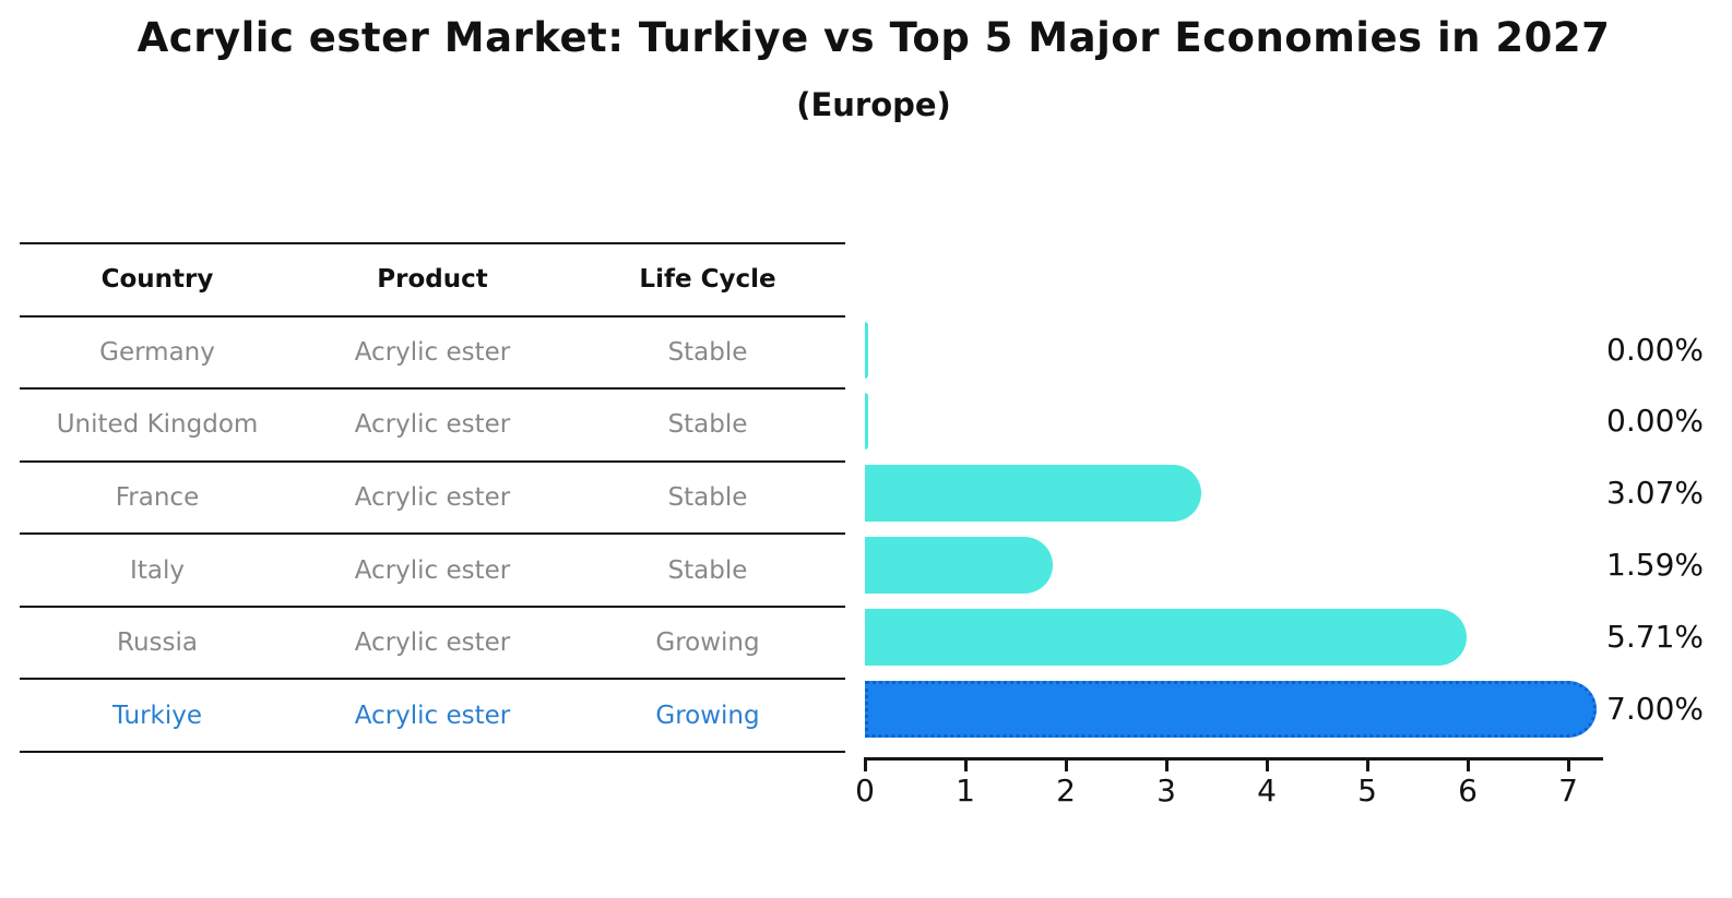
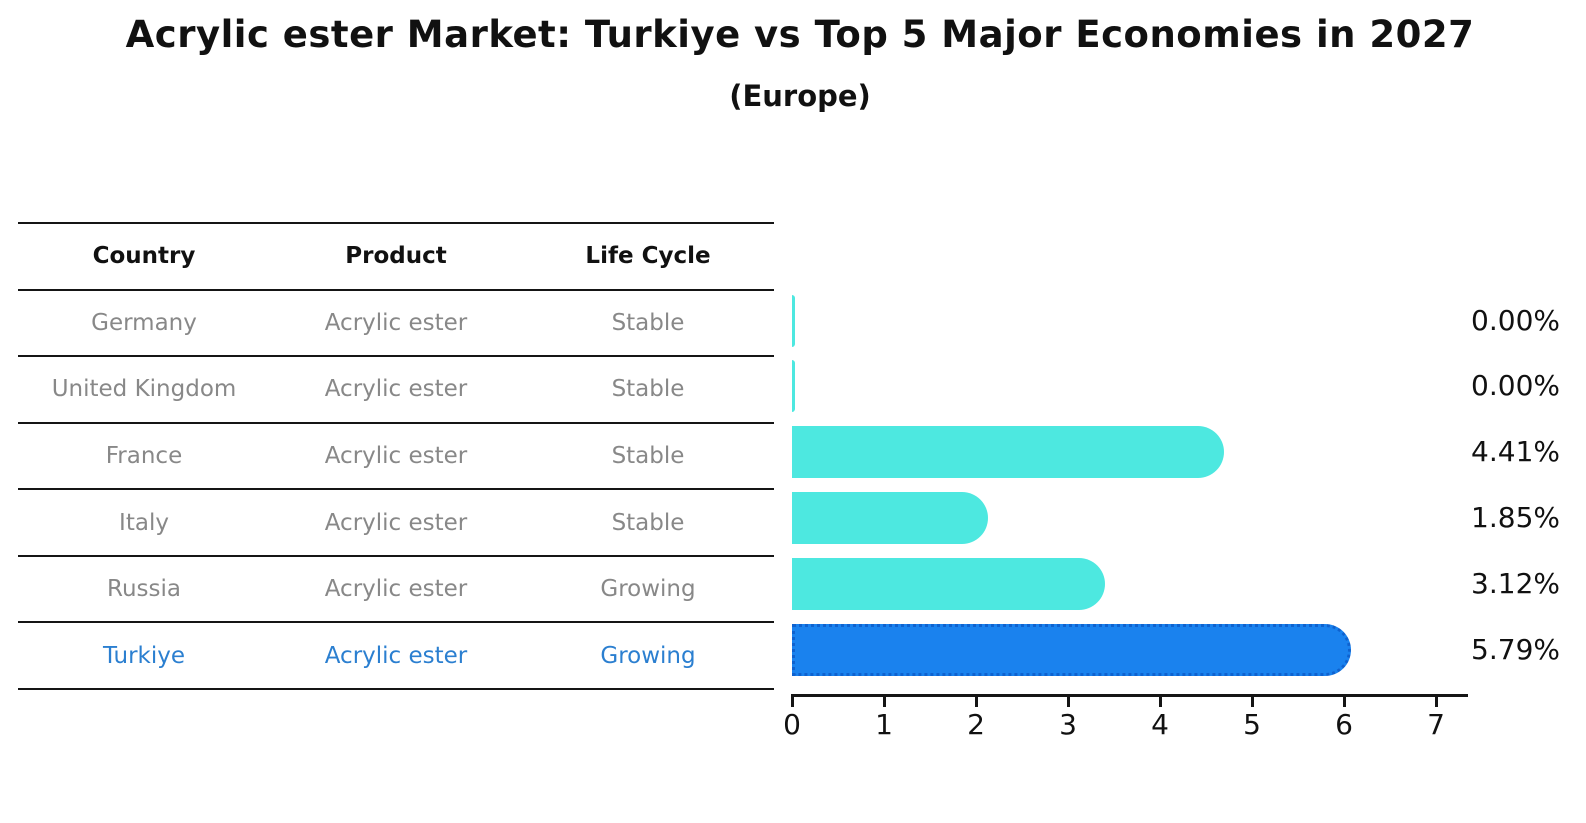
France: 3.07% -> 4.41%
Italy: 1.59% -> 1.85%
Russia: 5.71% -> 3.12%
Turkiye: 7.00% -> 5.79%
